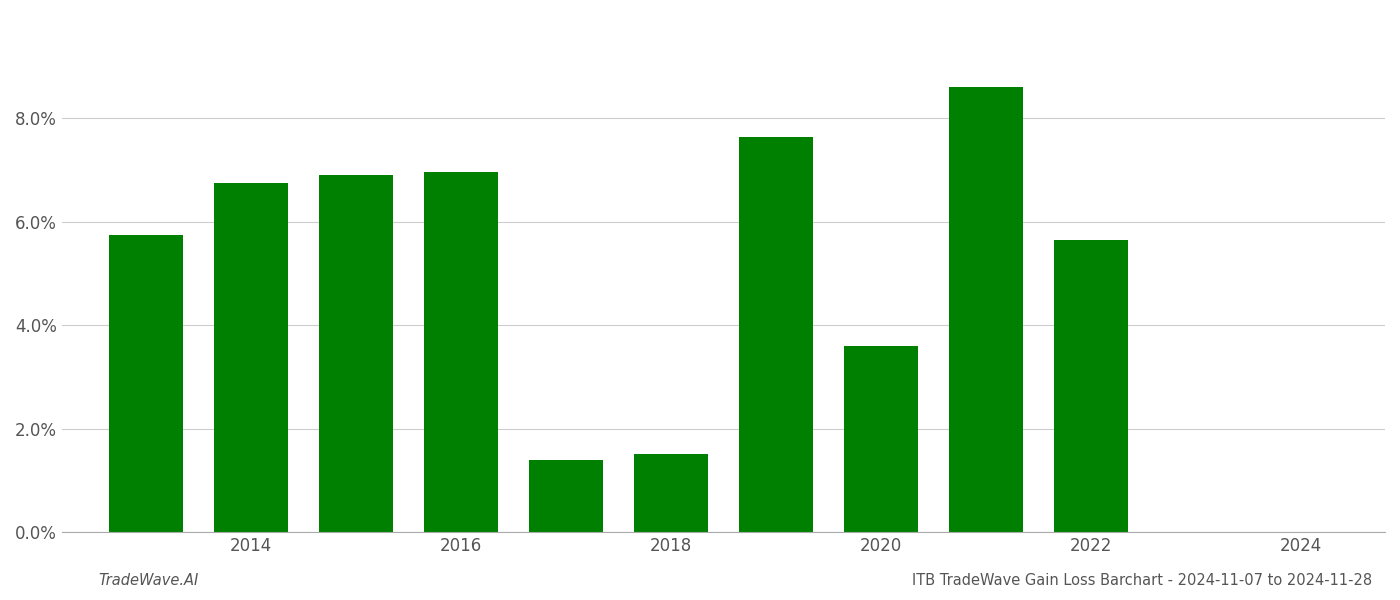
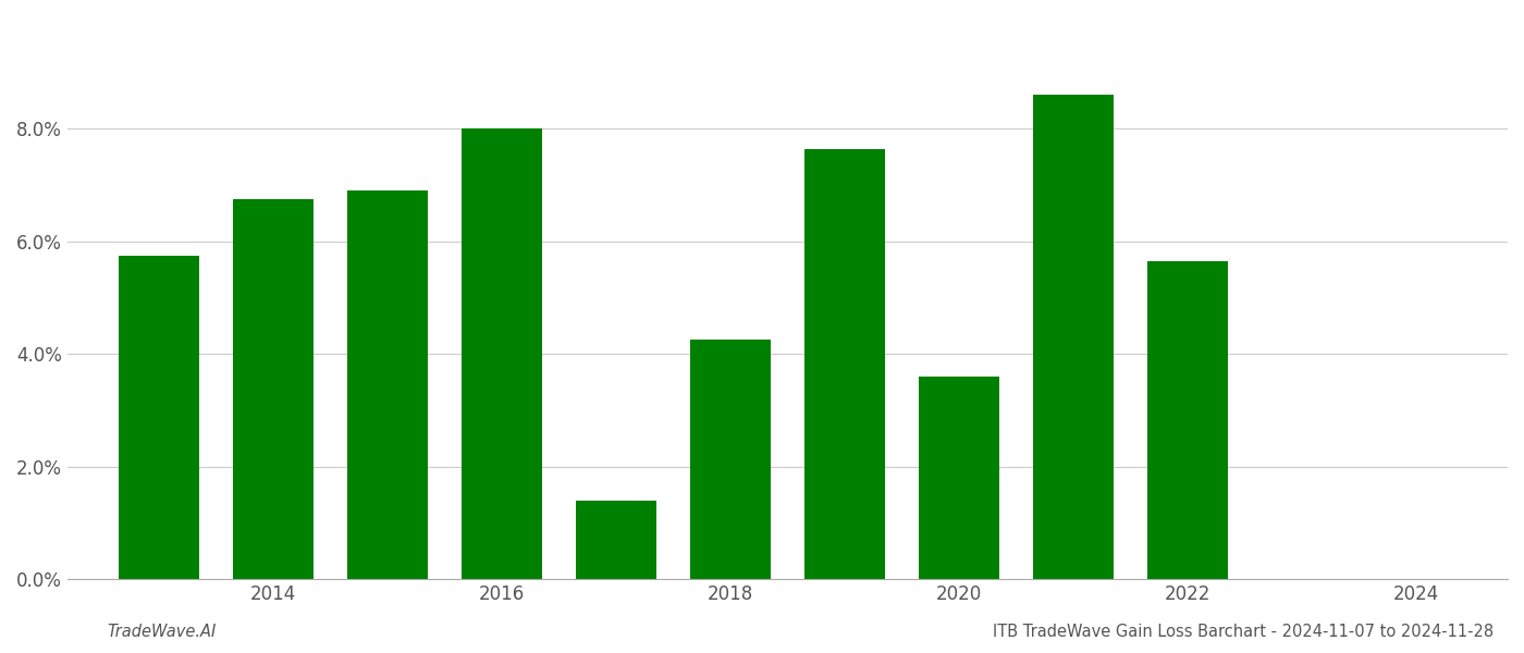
2016: 6.96% -> 8.00%
2018: 1.52% -> 4.25%
